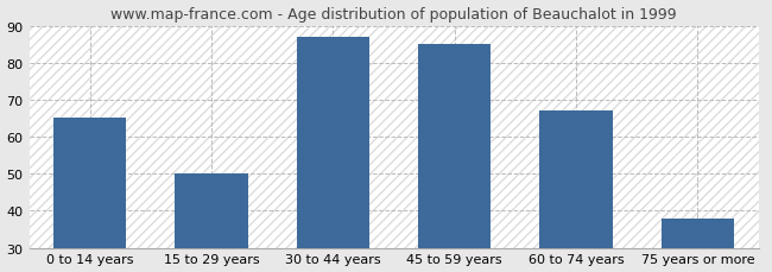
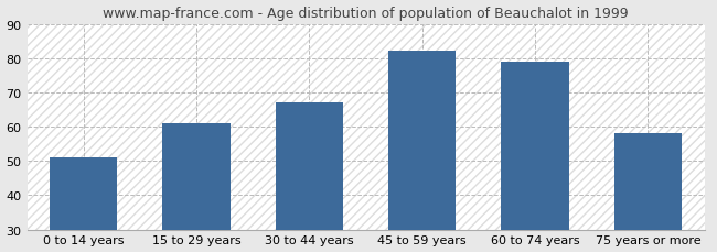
0 to 14 years: 65 -> 51
15 to 29 years: 50 -> 61
30 to 44 years: 87 -> 67
45 to 59 years: 85 -> 82
60 to 74 years: 67 -> 79
75 years or more: 38 -> 58
